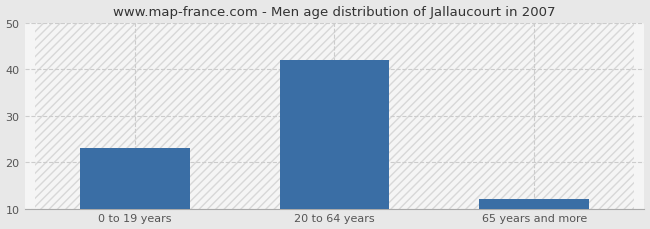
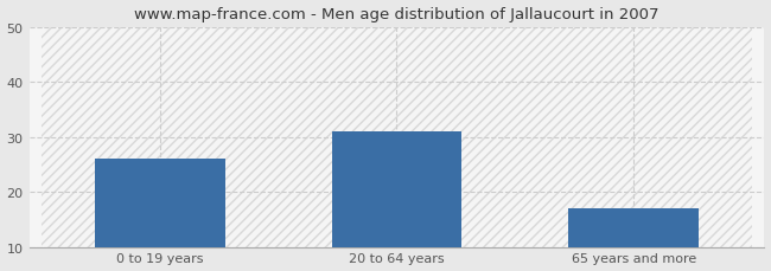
0 to 19 years: 23 -> 26
20 to 64 years: 42 -> 31
65 years and more: 12 -> 17
